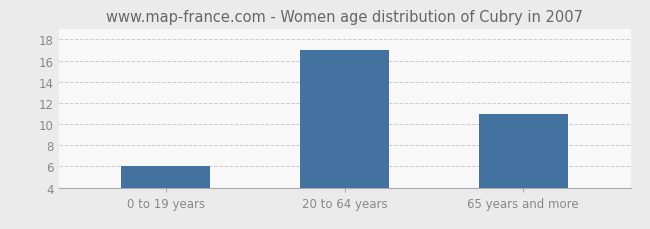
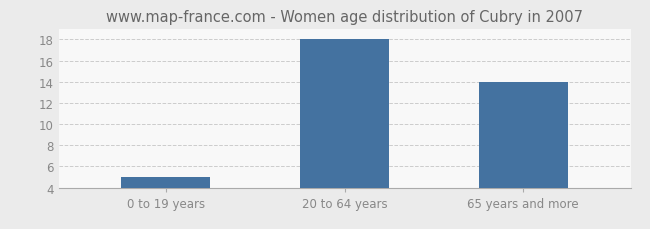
0 to 19 years: 6 -> 5
20 to 64 years: 17 -> 18
65 years and more: 11 -> 14
